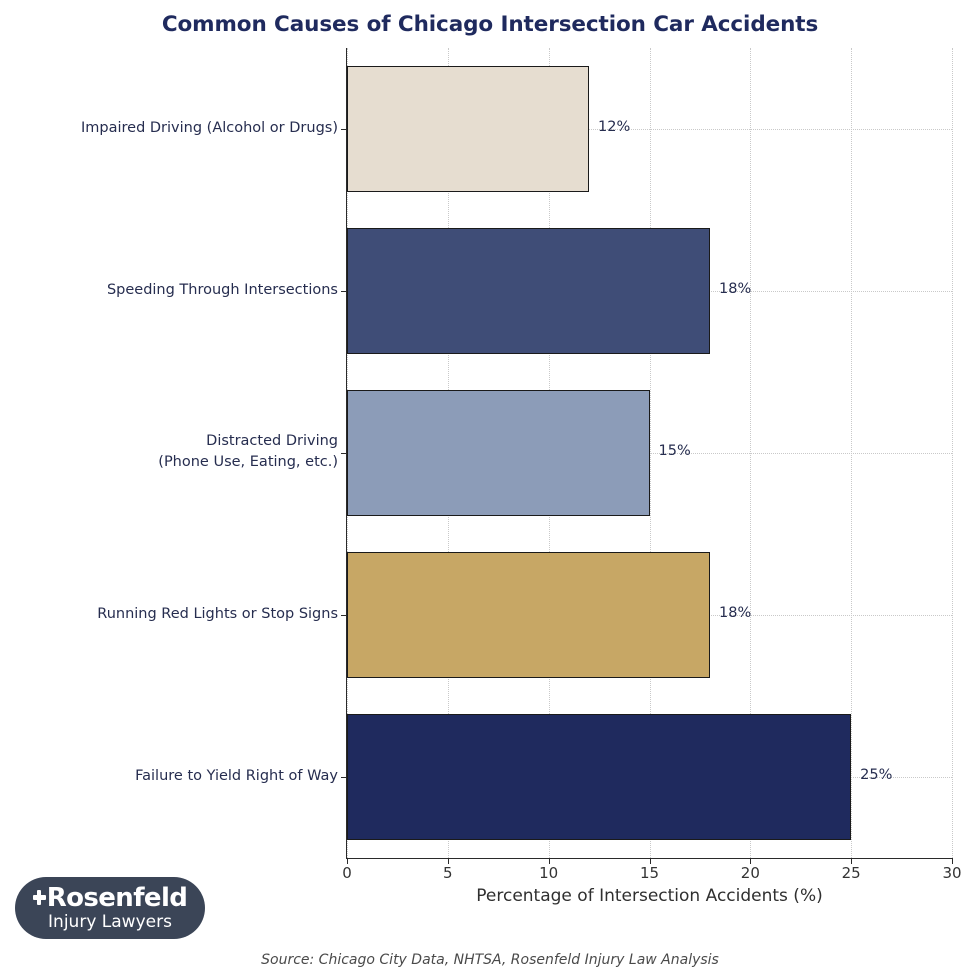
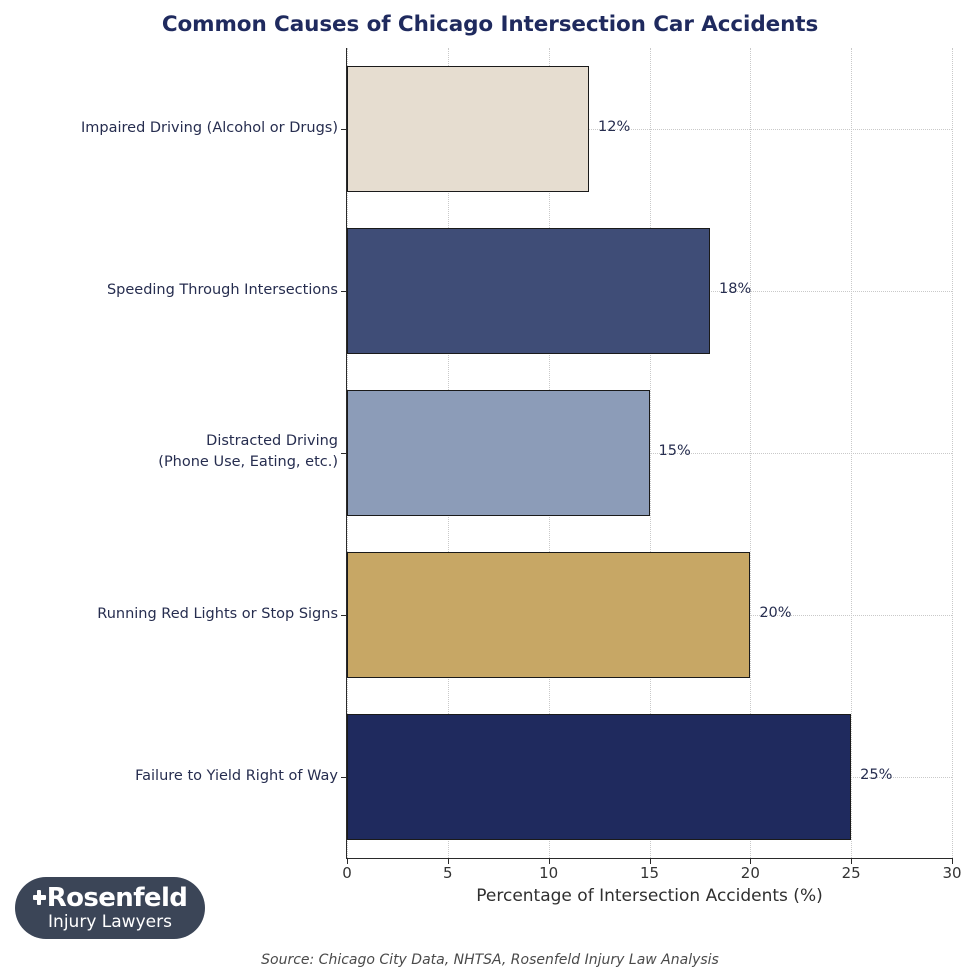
Running Red Lights or Stop Signs: 18% -> 20%
